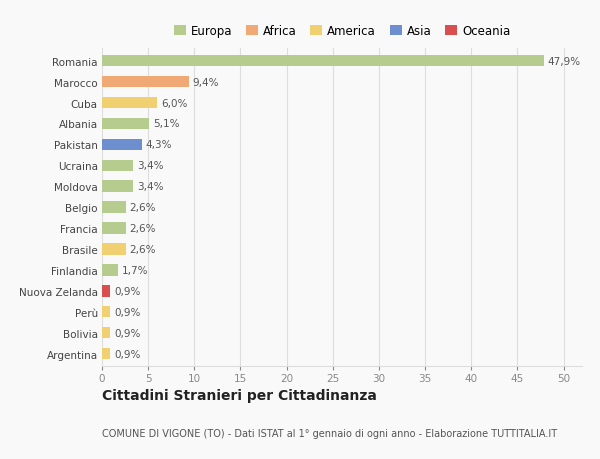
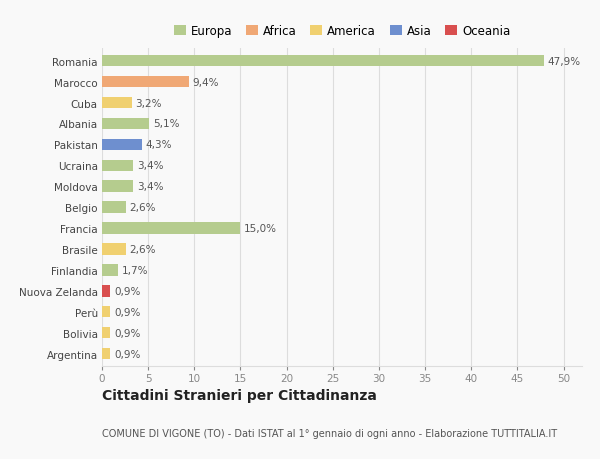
Cuba: 6,0% -> 3,2%
Francia: 2,6% -> 15,0%
